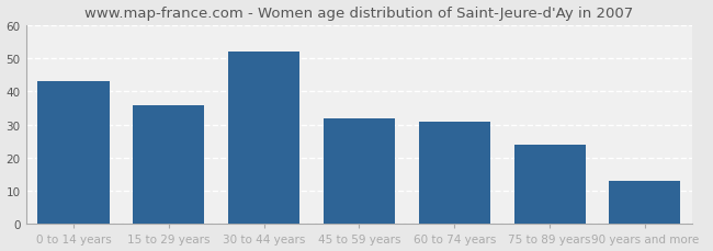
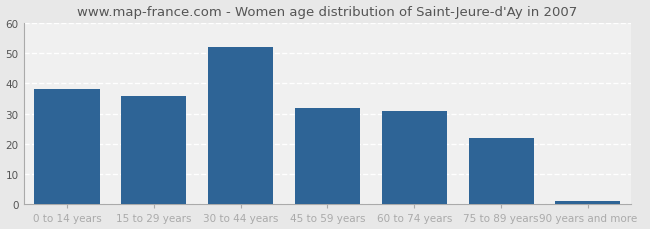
0 to 14 years: 43 -> 38
75 to 89 years: 24 -> 22
90 years and more: 13 -> 1
